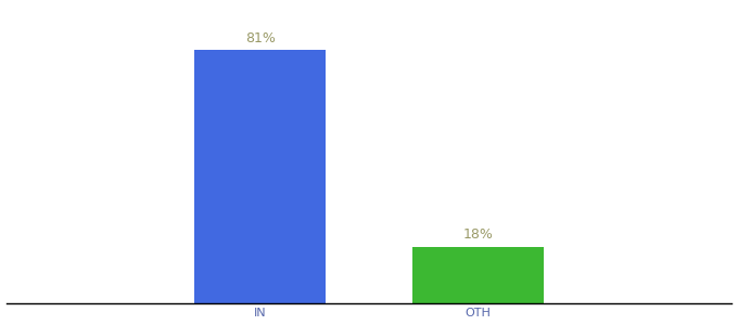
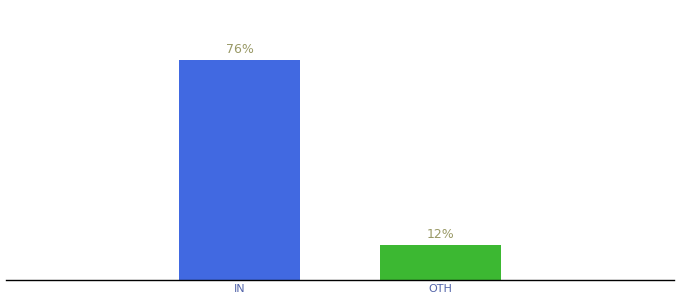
IN: 81% -> 76%
OTH: 18% -> 12%
